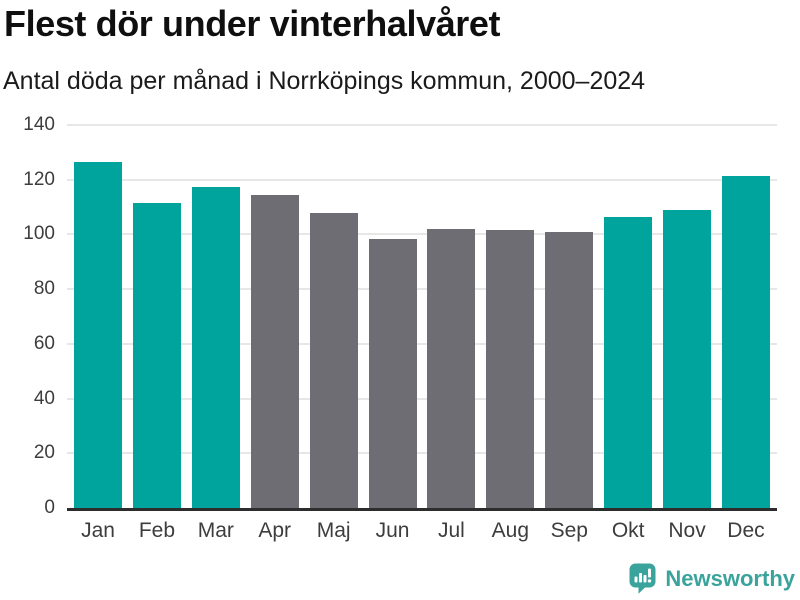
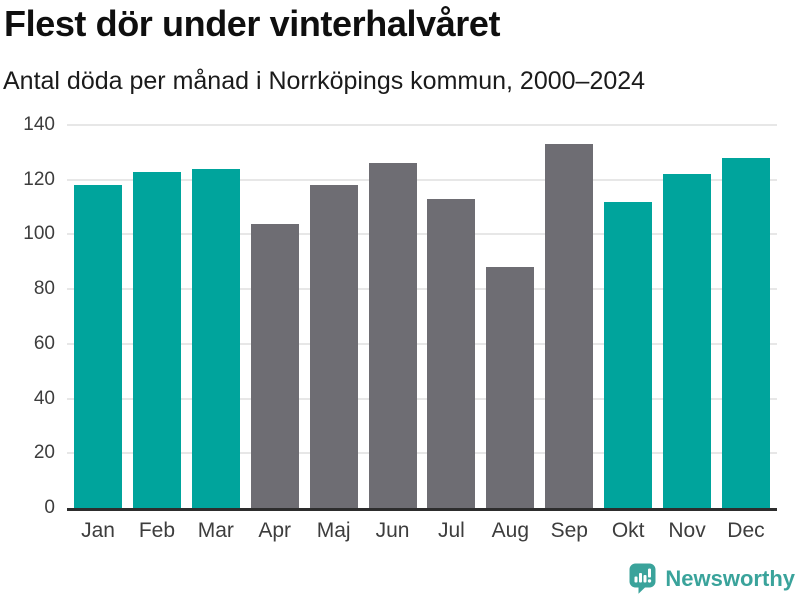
Jan: 126 -> 118
Feb: 112 -> 123
Mar: 118 -> 124
Apr: 114 -> 104
Maj: 108 -> 118
Jun: 98 -> 126
Jul: 102 -> 113
Aug: 102 -> 88
Sep: 101 -> 133
Okt: 106 -> 112
Nov: 109 -> 122
Dec: 122 -> 128
